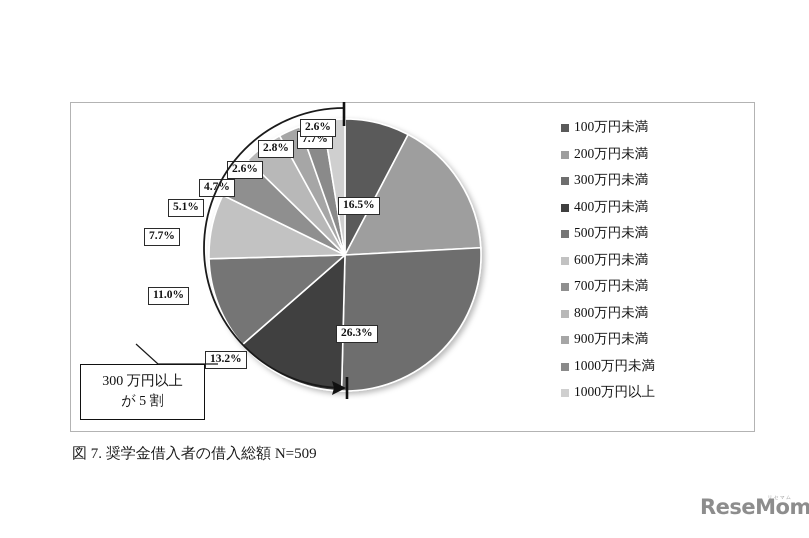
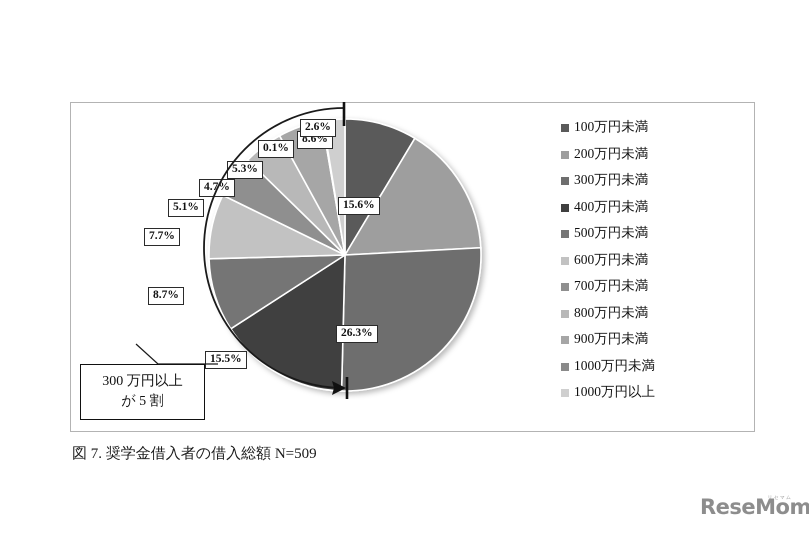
100万円未満: 7.7% -> 8.6%
200万円未満: 16.5% -> 15.6%
400万円未満: 13.2% -> 15.5%
500万円未満: 11.0% -> 8.7%
900万円未満: 2.6% -> 5.3%
1000万円未満: 2.8% -> 0.1%
